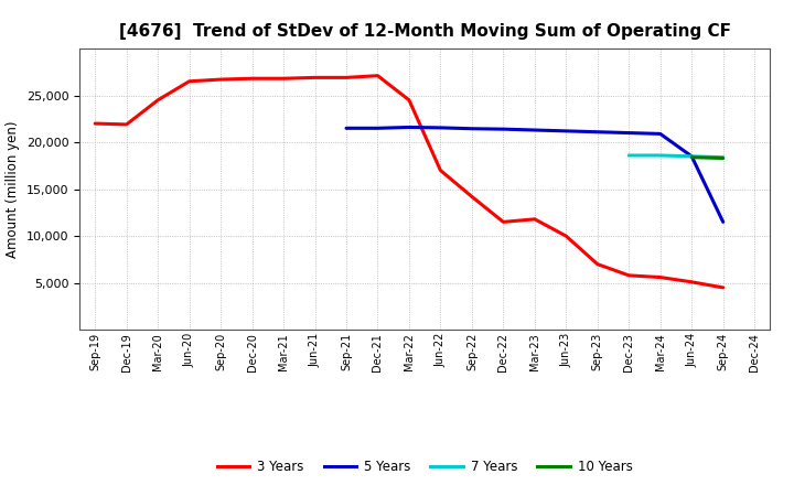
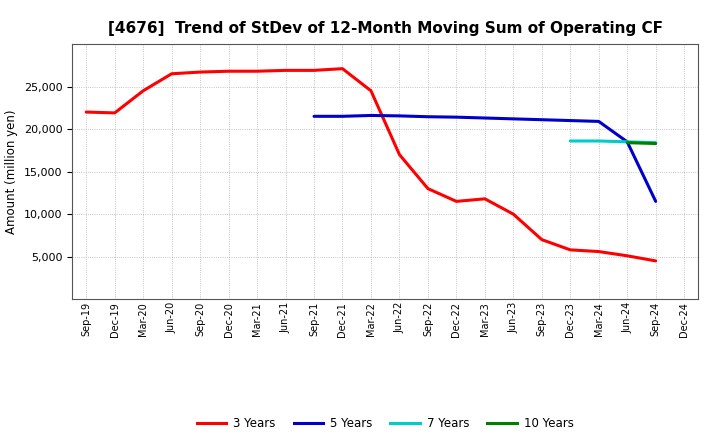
3 Years/Sep-22: 14,200 -> 13,000
